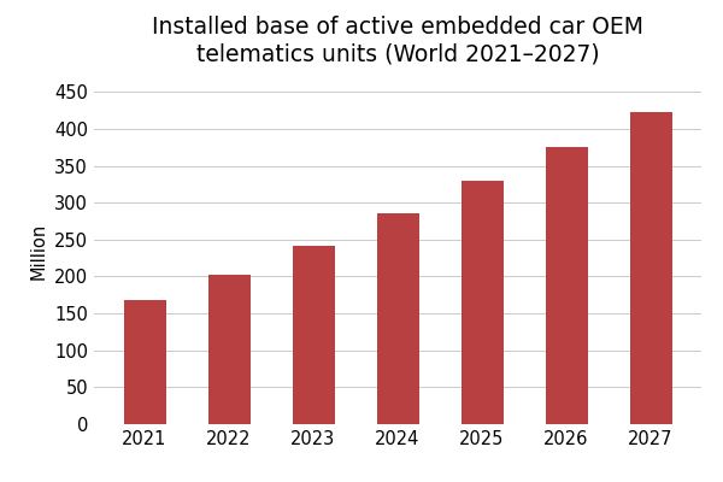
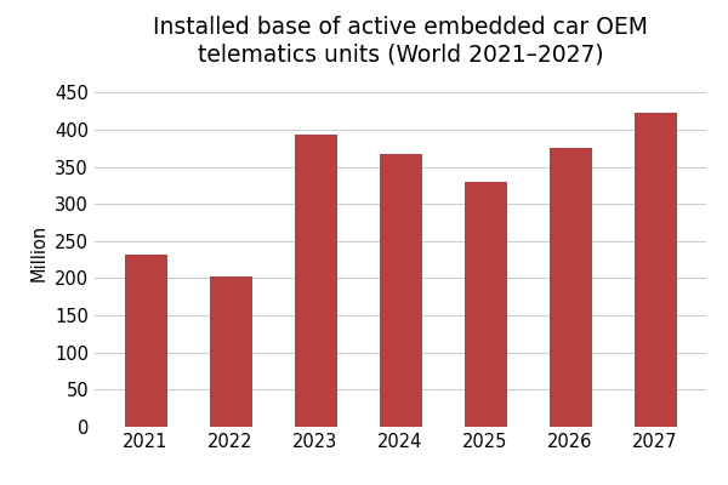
2021: 168 -> 232
2023: 242 -> 394
2024: 285 -> 368
